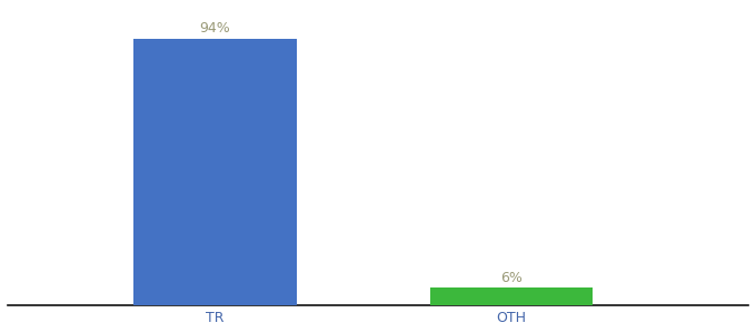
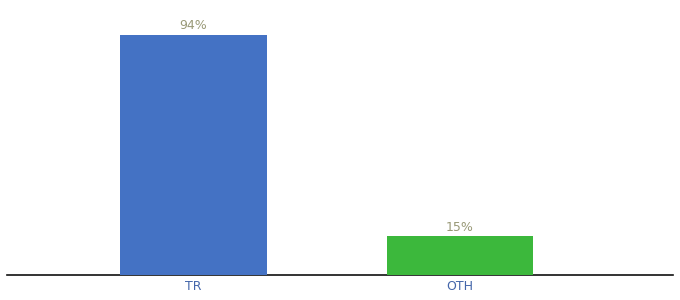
OTH: 6% -> 15%
